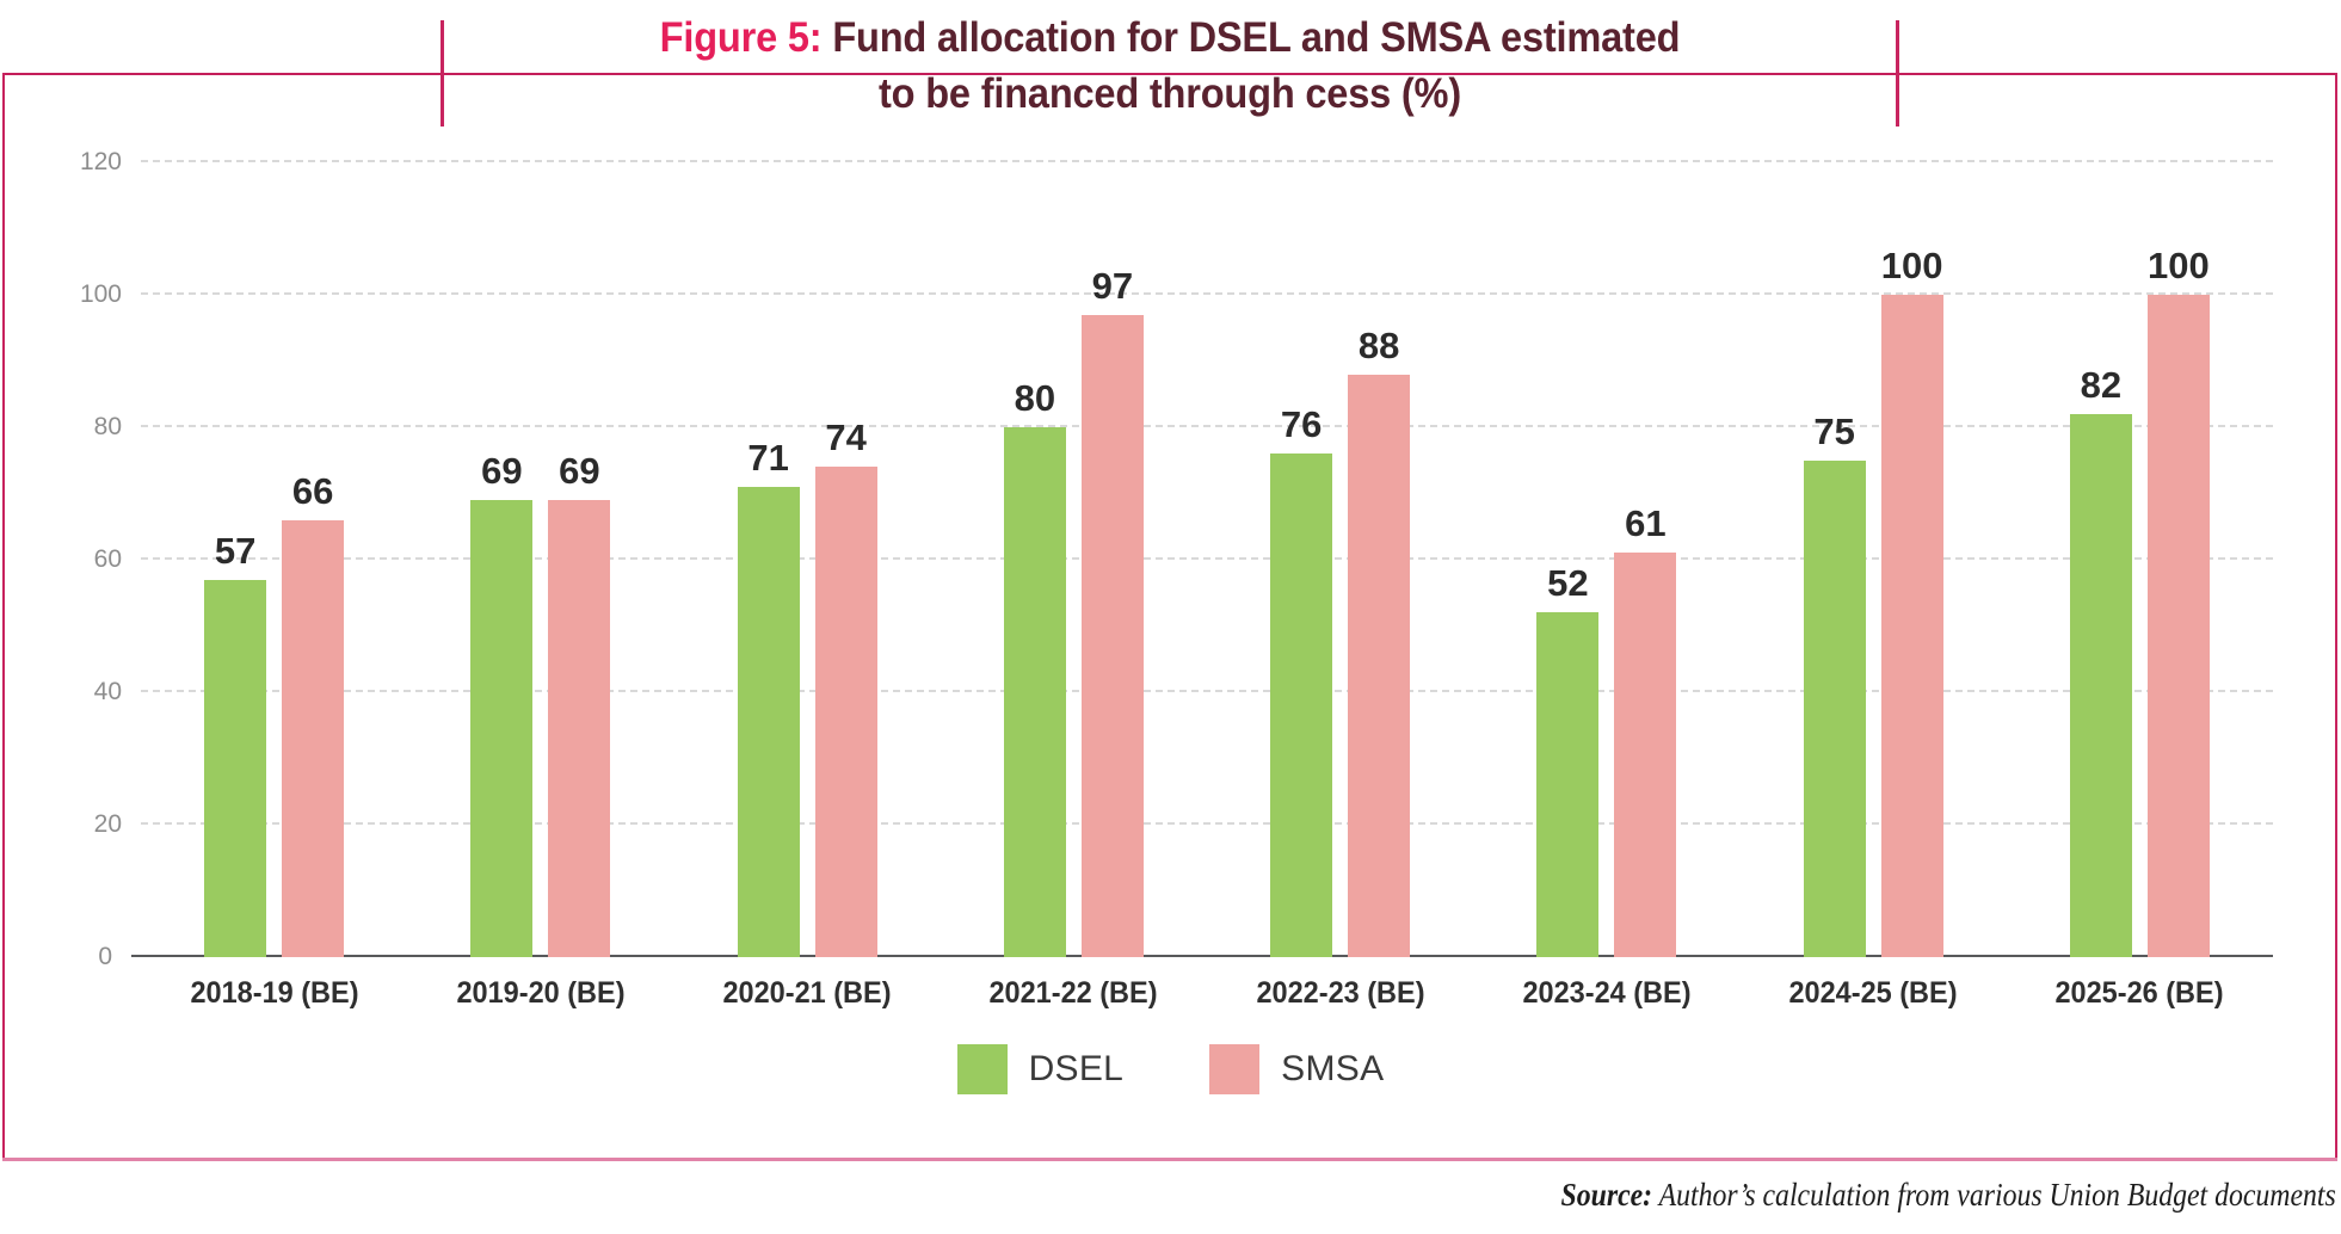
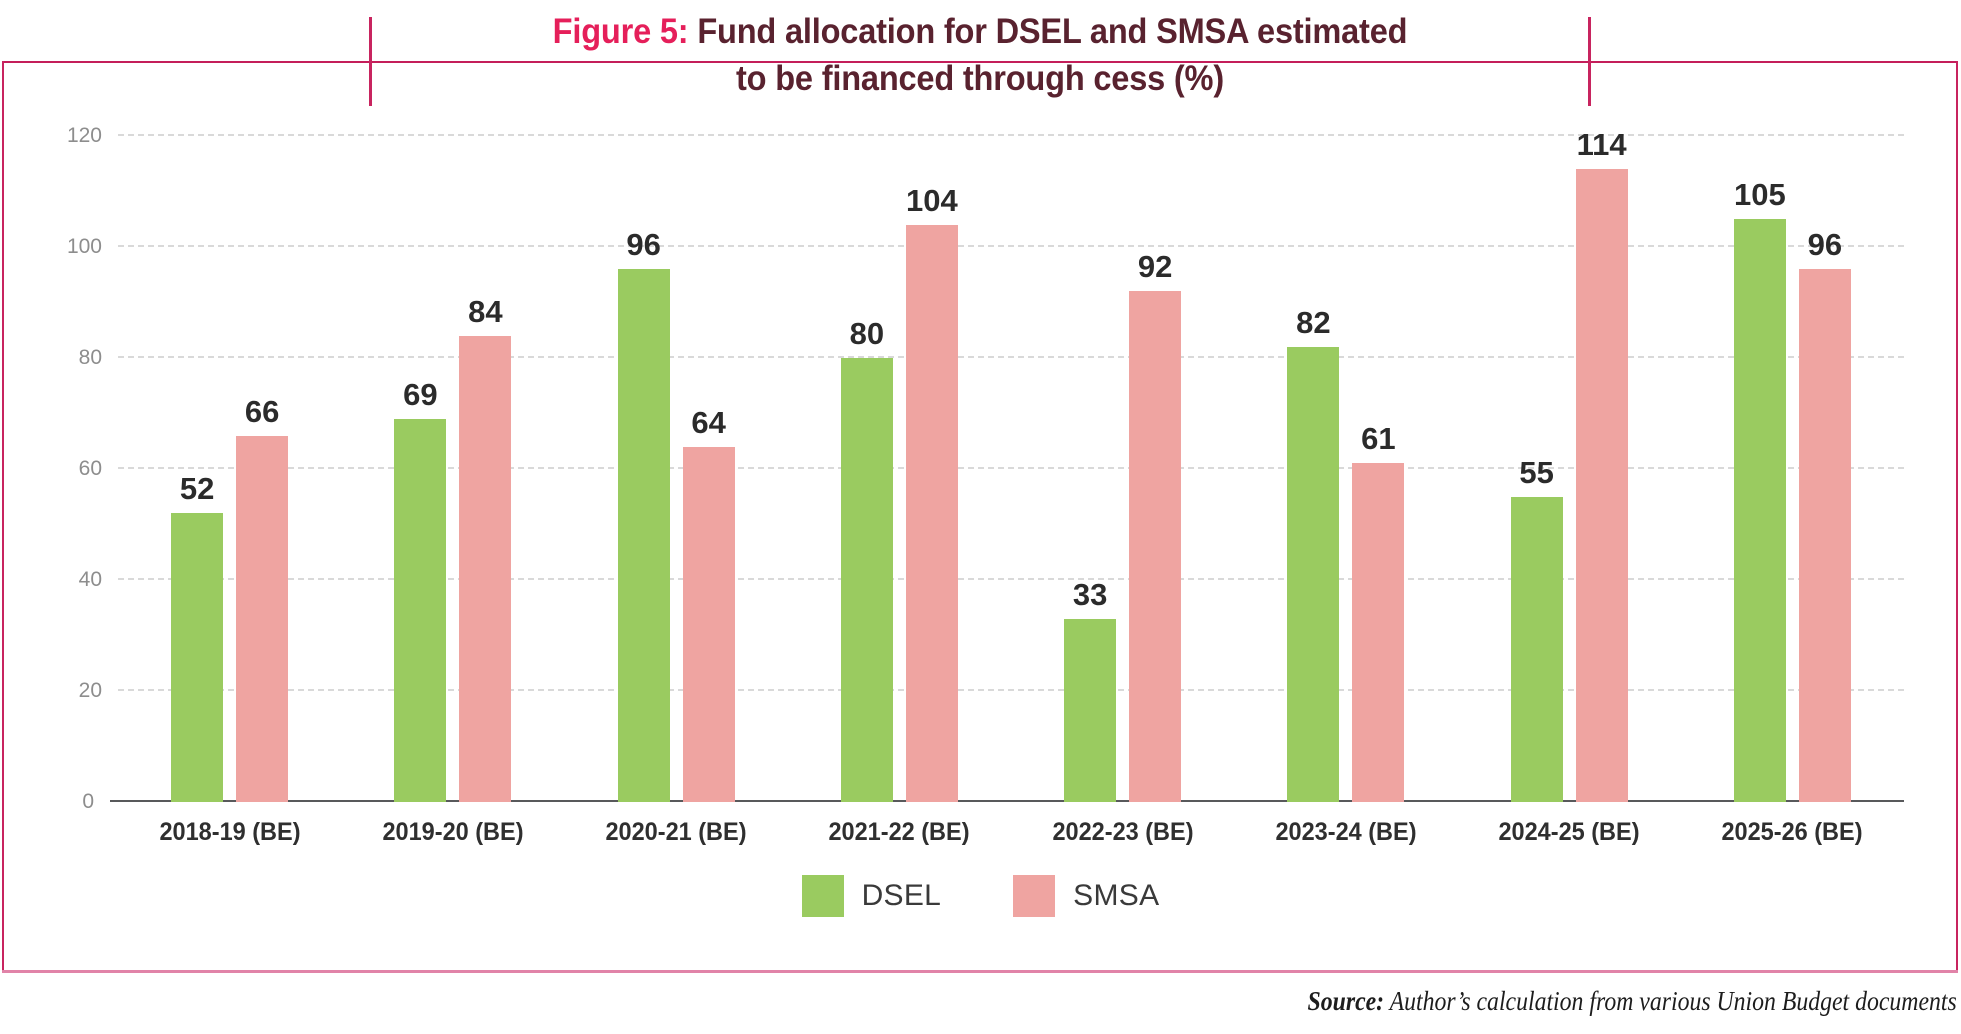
DSEL/2018-19 (BE): 57 -> 52
SMSA/2019-20 (BE): 69 -> 84
DSEL/2020-21 (BE): 71 -> 96
SMSA/2020-21 (BE): 74 -> 64
SMSA/2021-22 (BE): 97 -> 104
DSEL/2022-23 (BE): 76 -> 33
SMSA/2022-23 (BE): 88 -> 92
DSEL/2023-24 (BE): 52 -> 82
DSEL/2024-25 (BE): 75 -> 55
SMSA/2024-25 (BE): 100 -> 114
DSEL/2025-26 (BE): 82 -> 105
SMSA/2025-26 (BE): 100 -> 96
